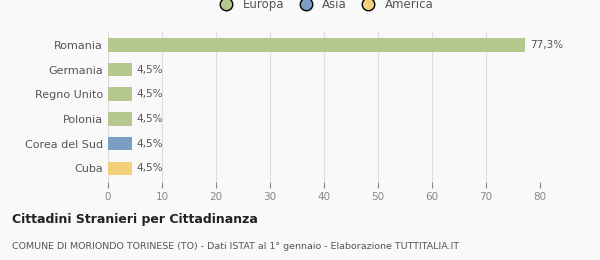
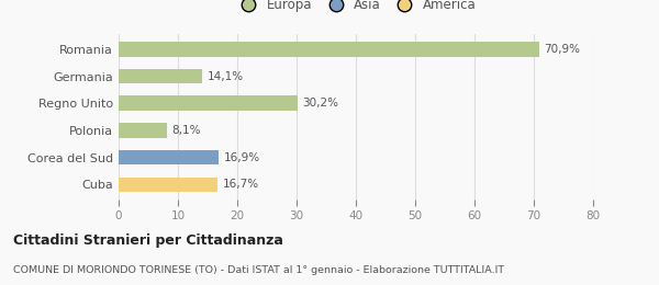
Romania: 77,3% -> 70,9%
Germania: 4,5% -> 14,1%
Regno Unito: 4,5% -> 30,2%
Polonia: 4,5% -> 8,1%
Corea del Sud: 4,5% -> 16,9%
Cuba: 4,5% -> 16,7%
